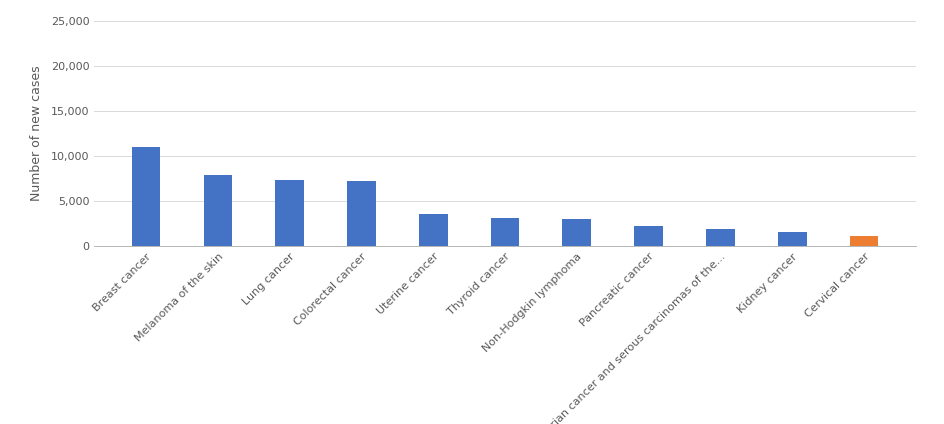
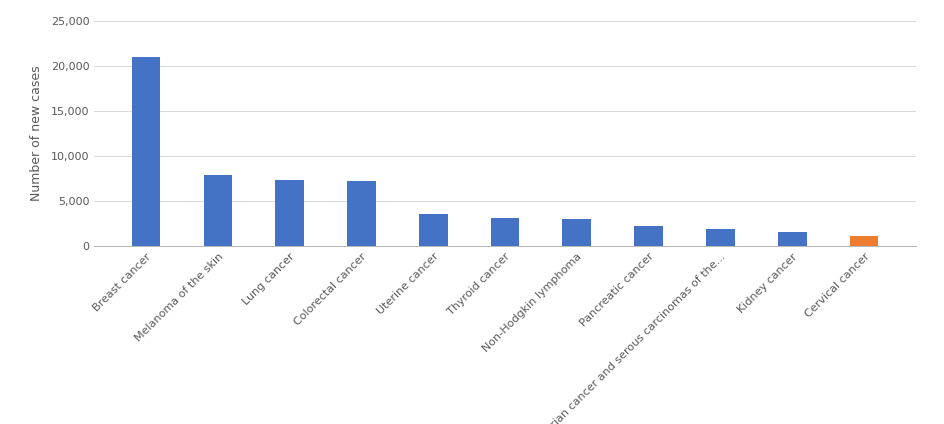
Breast cancer: 11,000 -> 21,000
